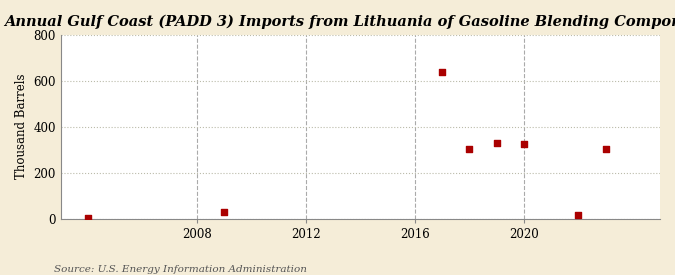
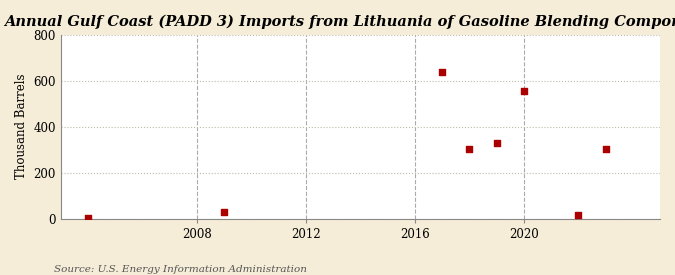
2020: 325 -> 555
